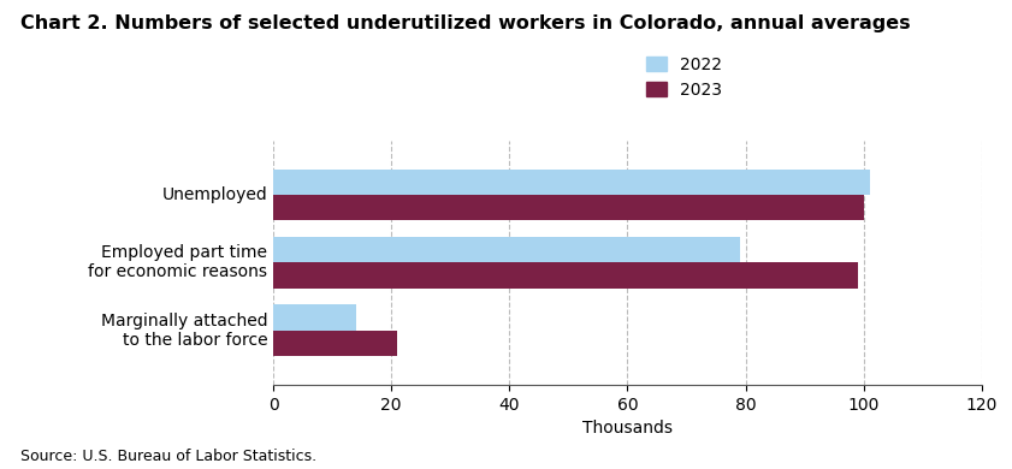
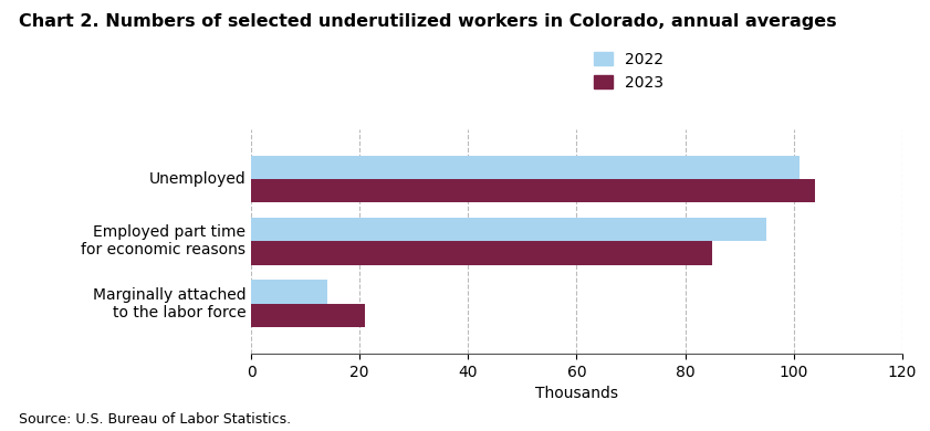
2023/Unemployed: 100 -> 104
2022/Employed part time for economic reasons: 79 -> 95
2023/Employed part time for economic reasons: 99 -> 85
